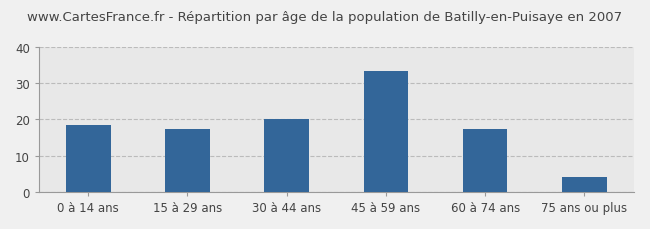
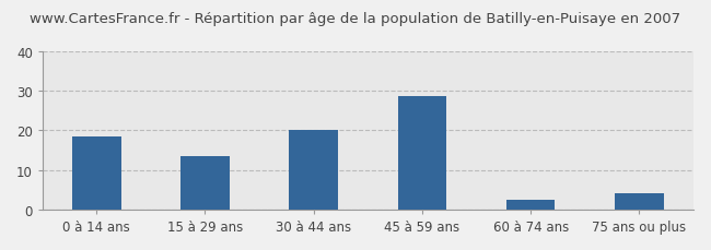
15 à 29 ans: 17.3 -> 13.5
45 à 59 ans: 33.3 -> 28.5
60 à 74 ans: 17.3 -> 2.5
